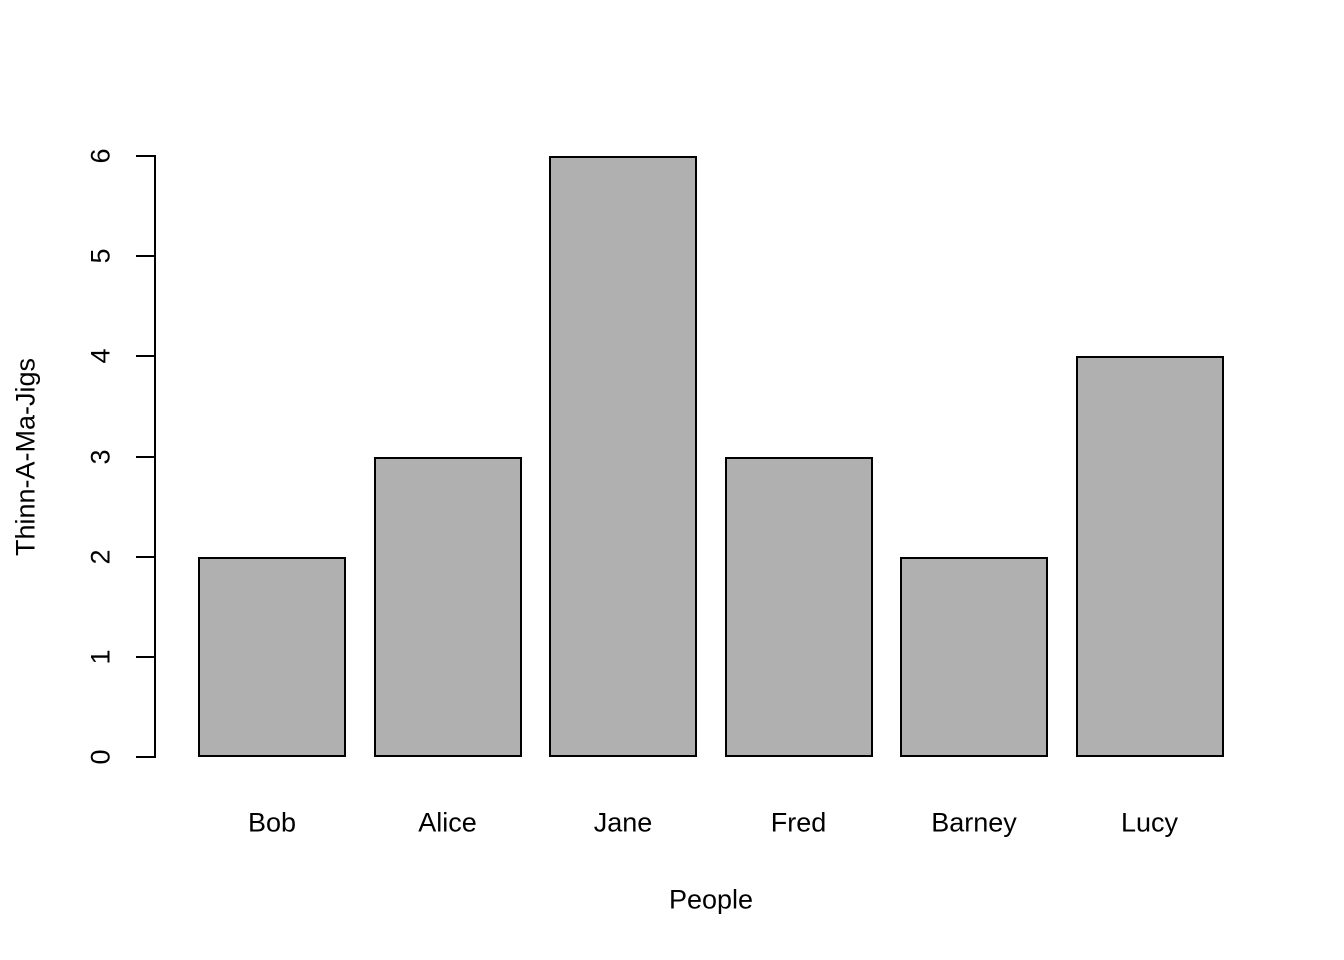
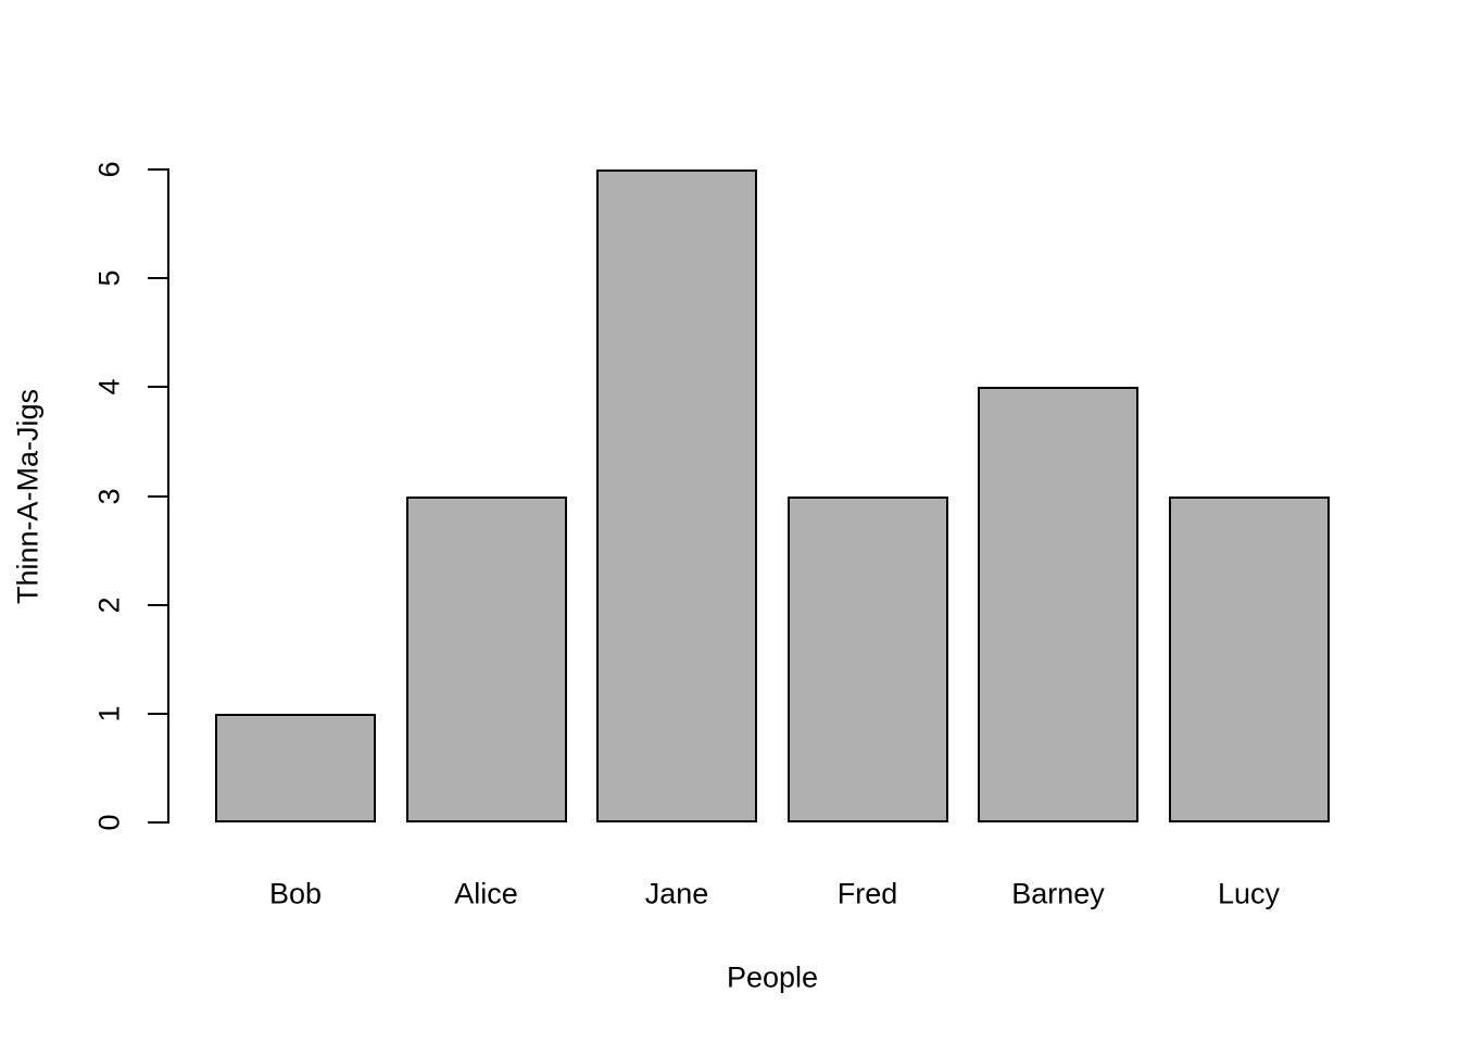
Bob: 2 -> 1
Barney: 2 -> 4
Lucy: 4 -> 3
